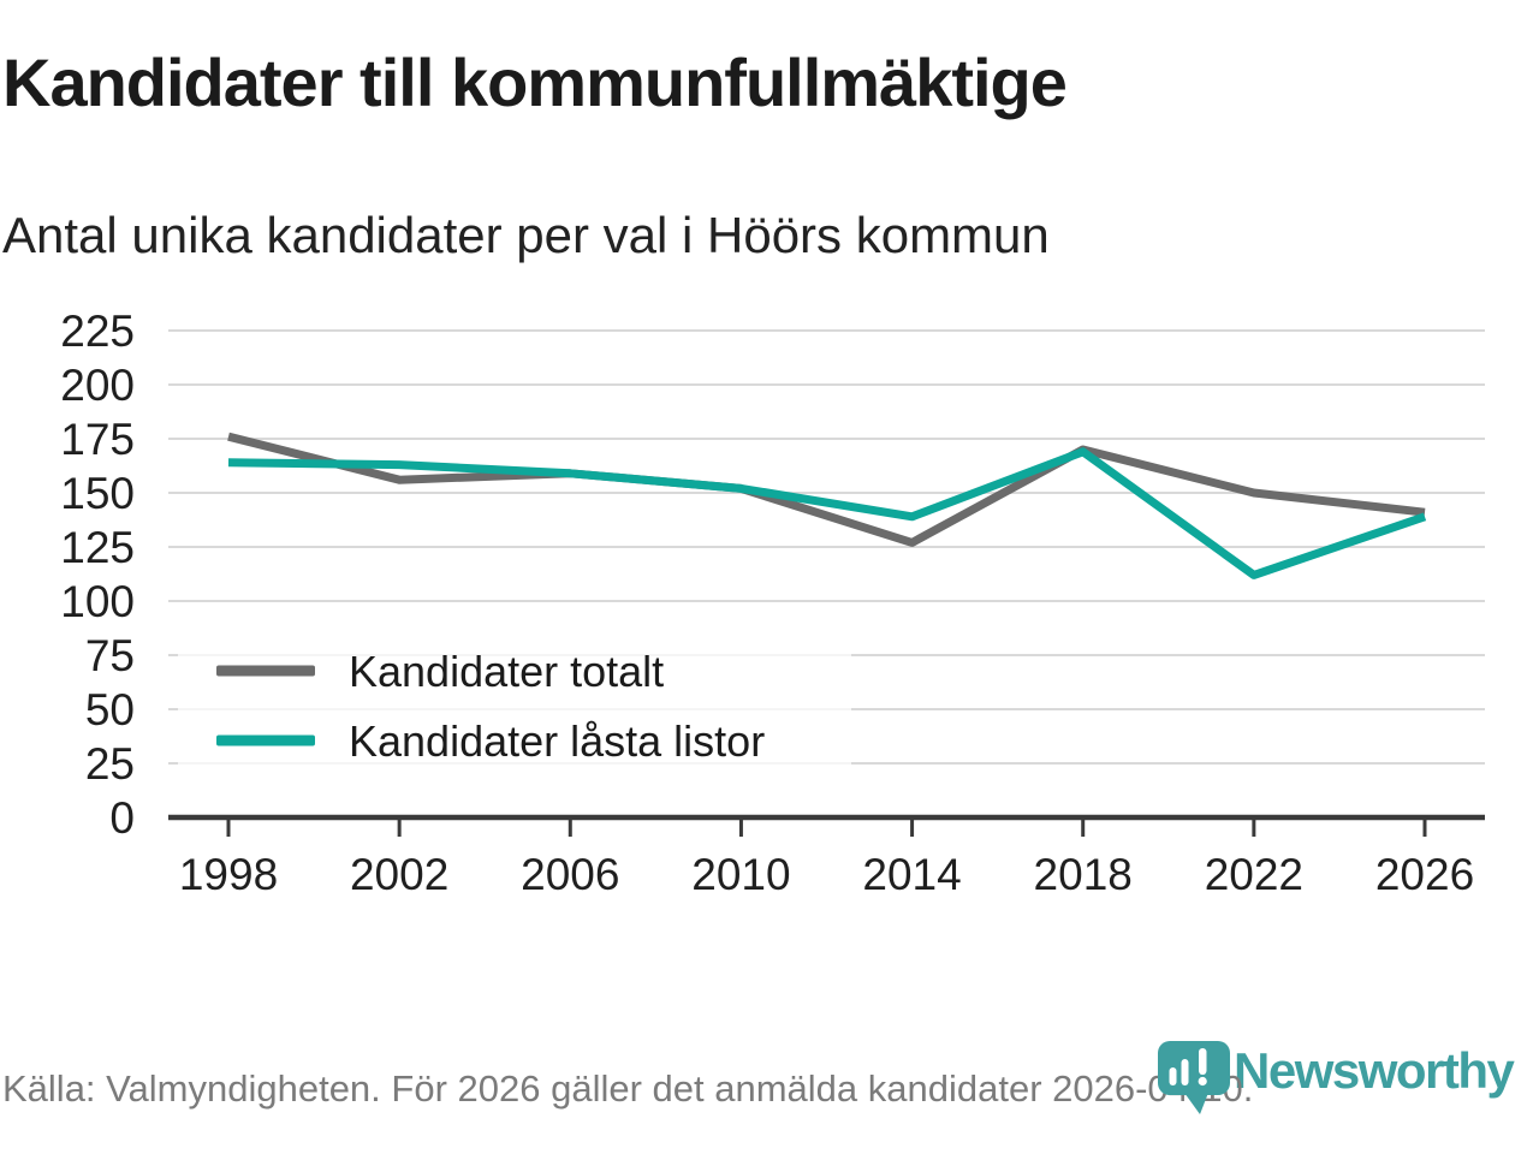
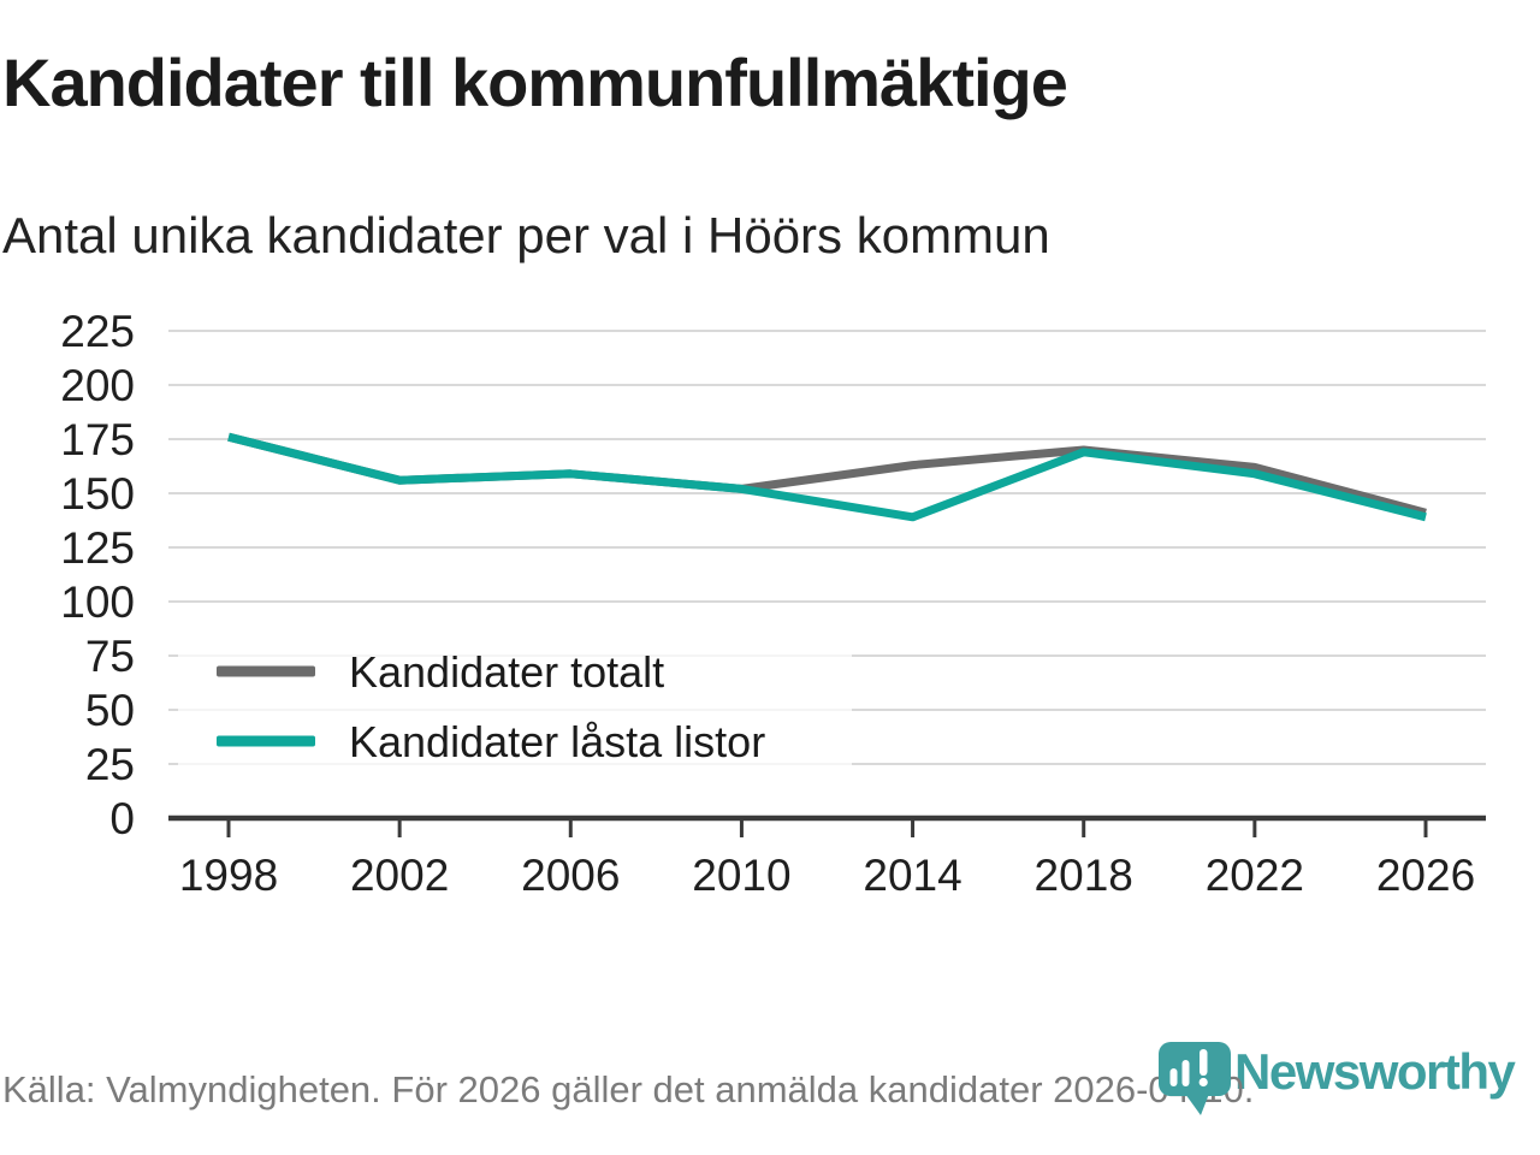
Kandidater låsta listor/1998: 164 -> 176
Kandidater låsta listor/2002: 163 -> 156
Kandidater totalt/2014: 127 -> 163
Kandidater totalt/2022: 150 -> 162
Kandidater låsta listor/2022: 112 -> 159
